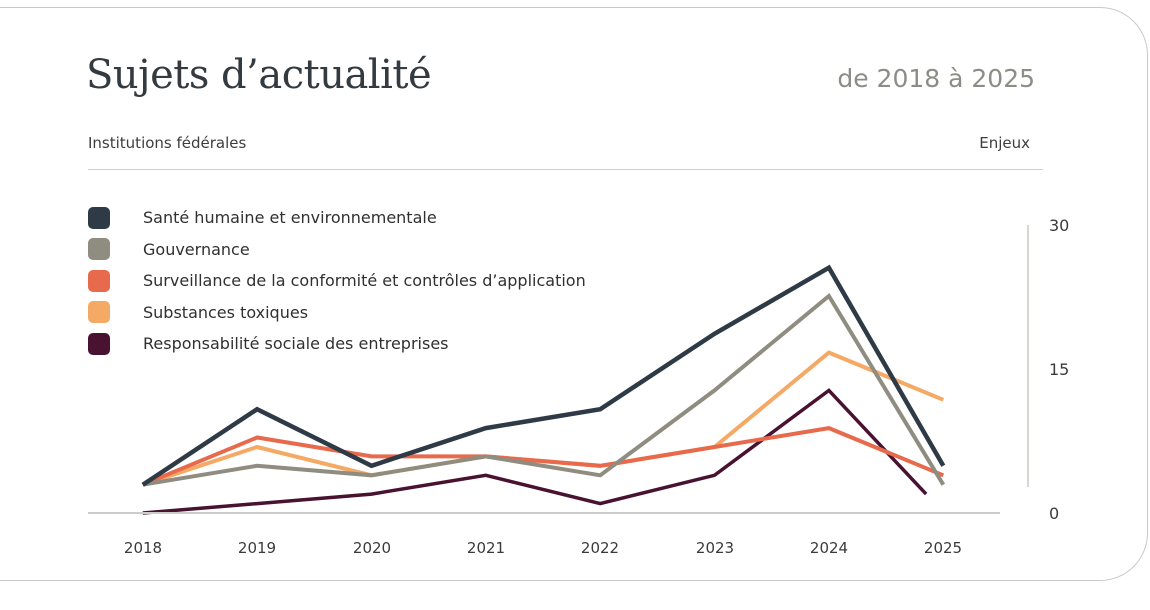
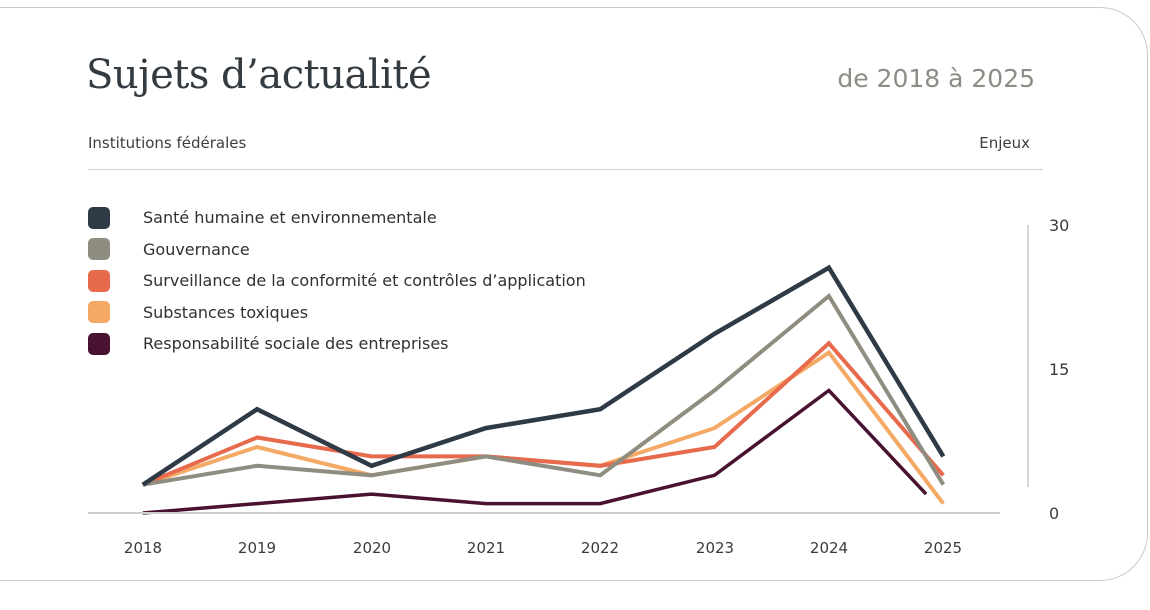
Responsabilité sociale des entreprises/2021: 4 -> 1
Substances toxiques/2023: 7 -> 9
Surveillance de la conformité et contrôles d’application/2024: 9 -> 18
Santé humaine et environnementale/2025: 5 -> 6
Substances toxiques/2025: 12 -> 1
